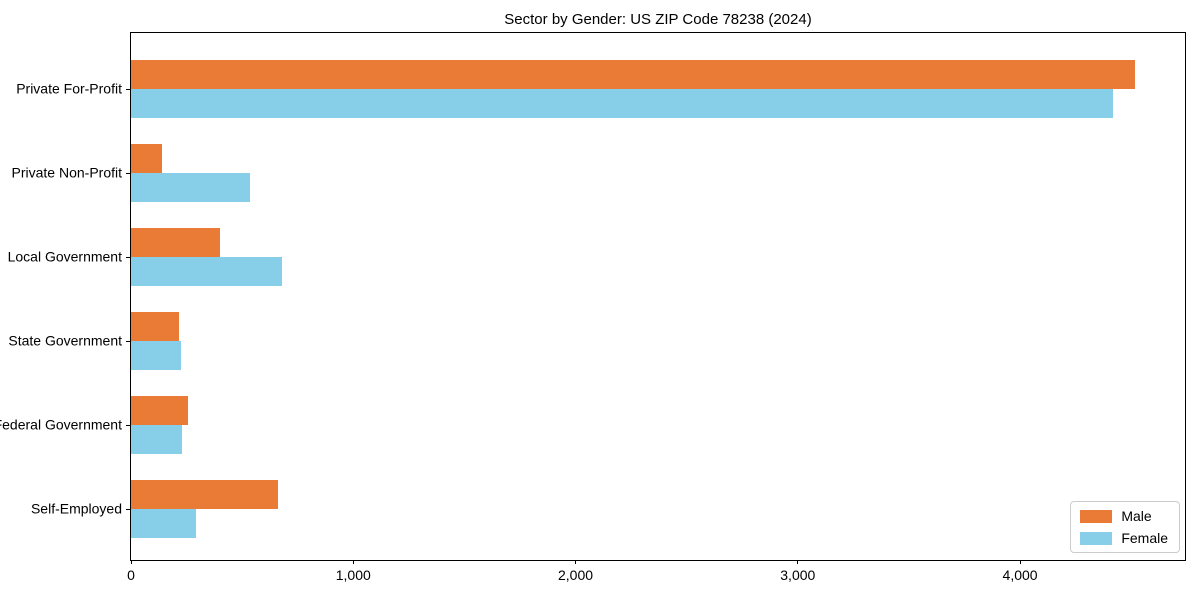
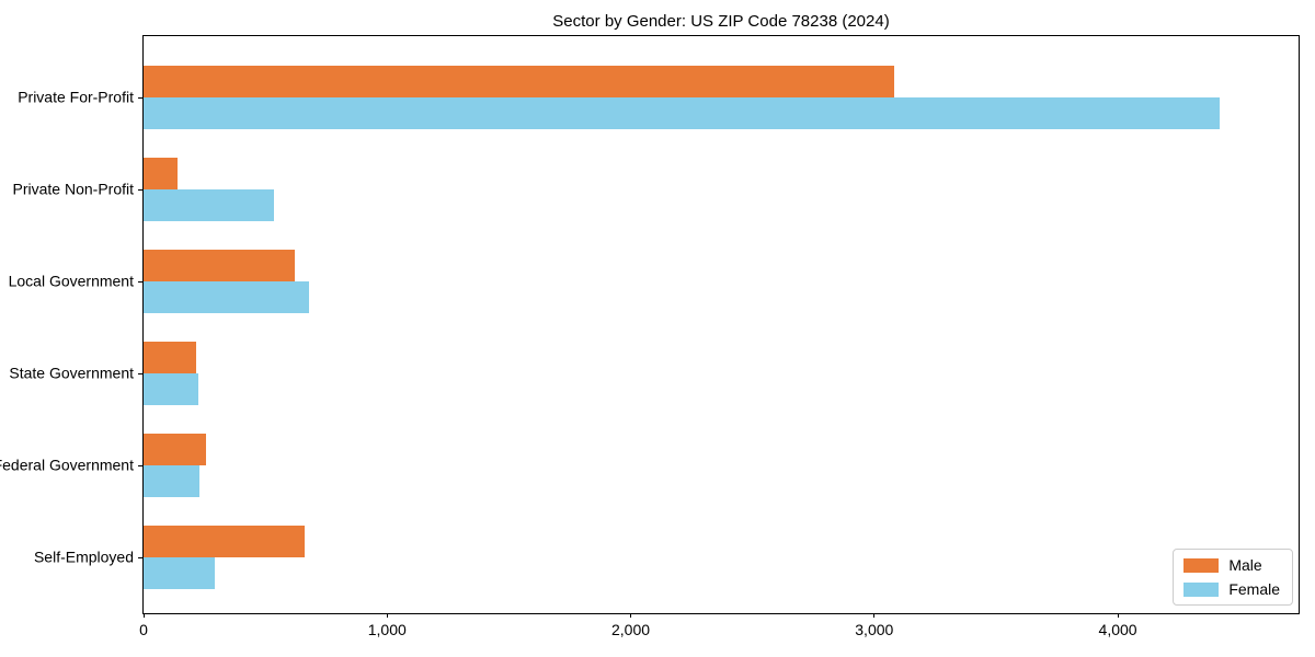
Male/Private For-Profit: 4520 -> 3080
Male/Local Government: 400 -> 620
